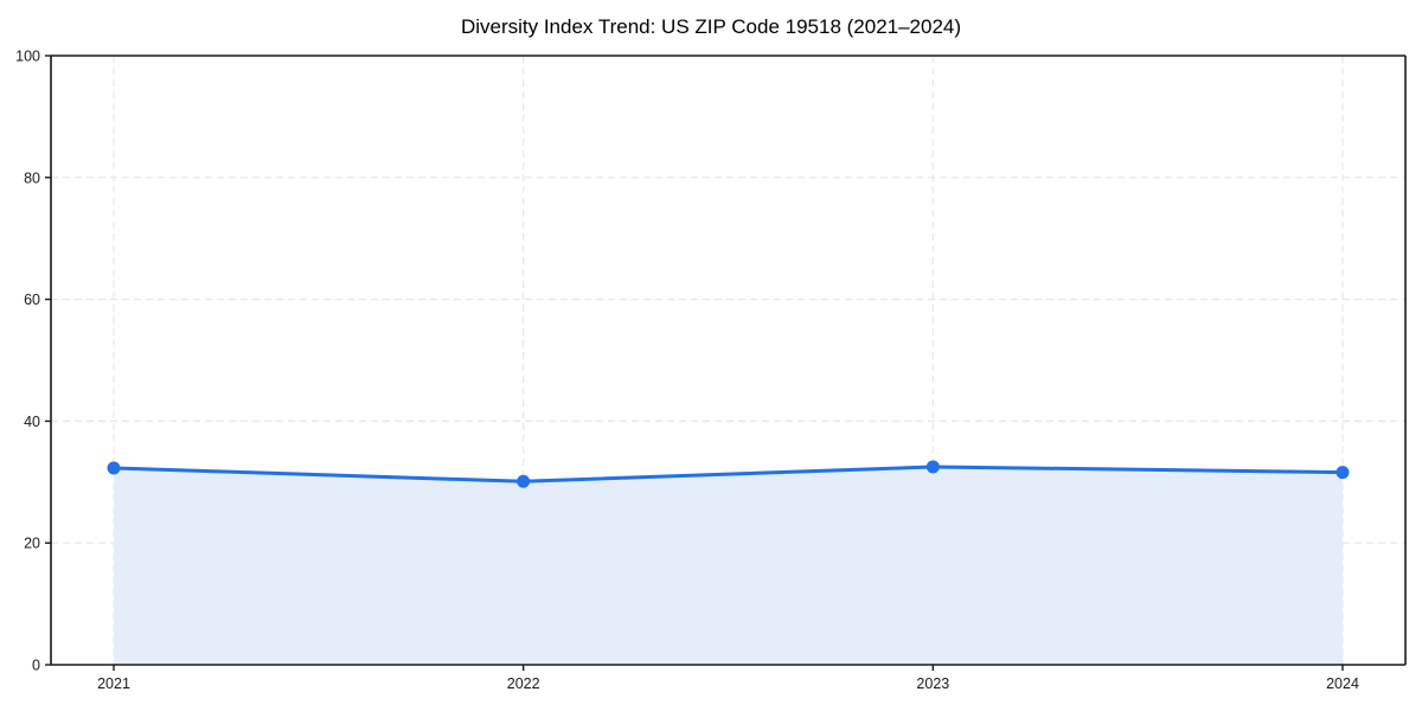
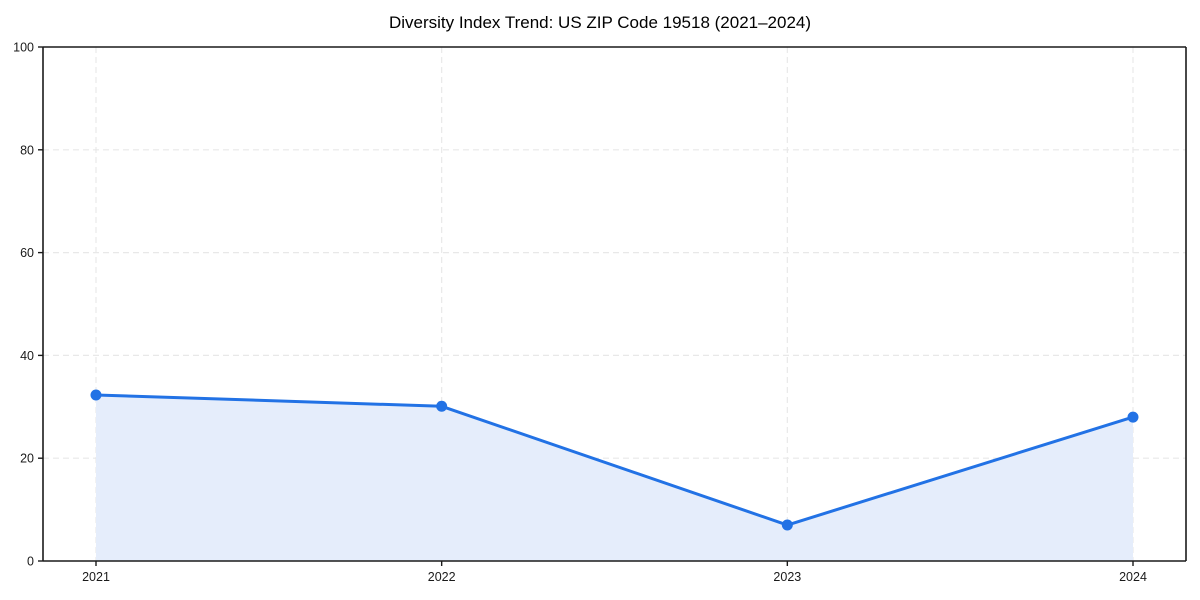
2023: 32 -> 7
2024: 32 -> 28
